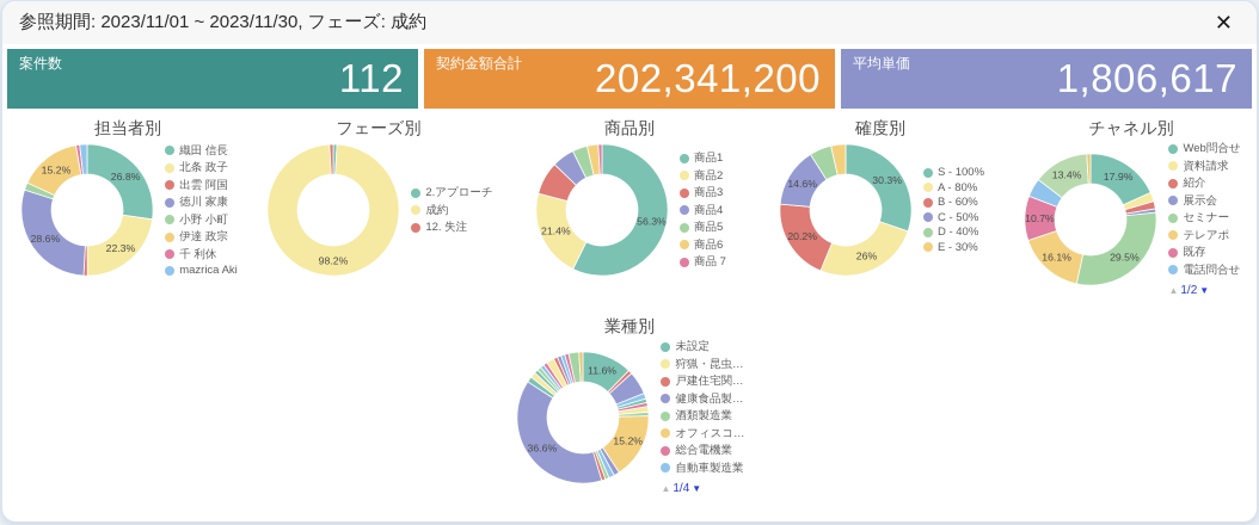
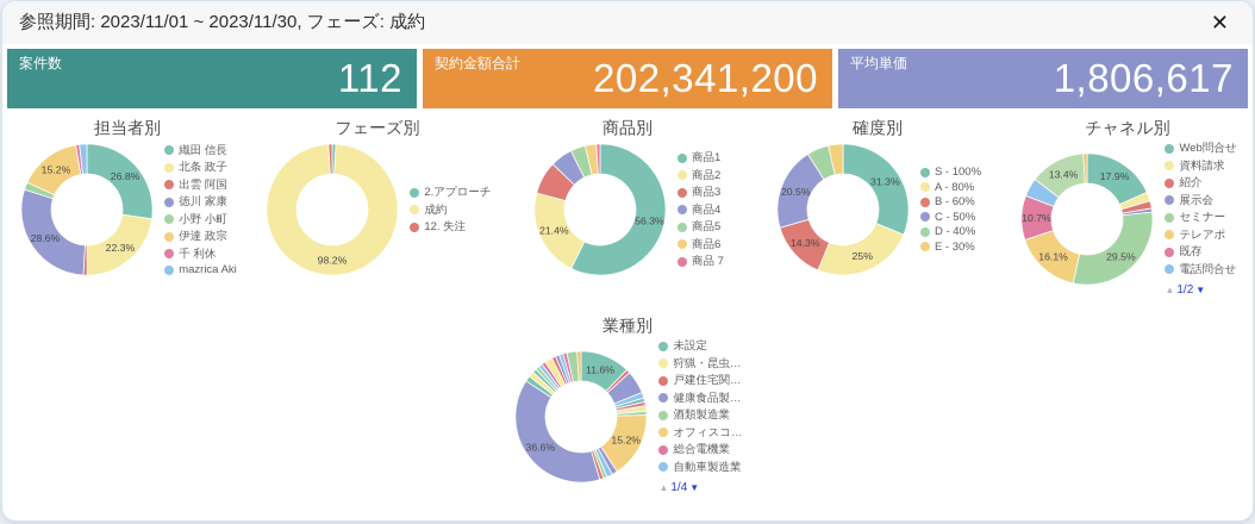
確度別/S - 100%: 30.3% -> 31.3%
確度別/A - 80%: 26% -> 25%
確度別/B - 60%: 20.2% -> 14.3%
確度別/C - 50%: 14.6% -> 20.5%
